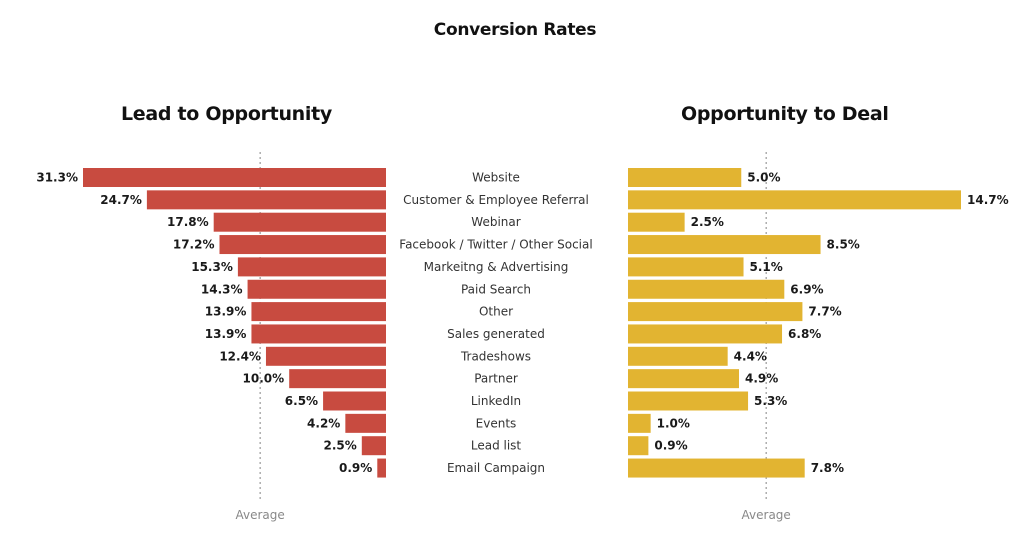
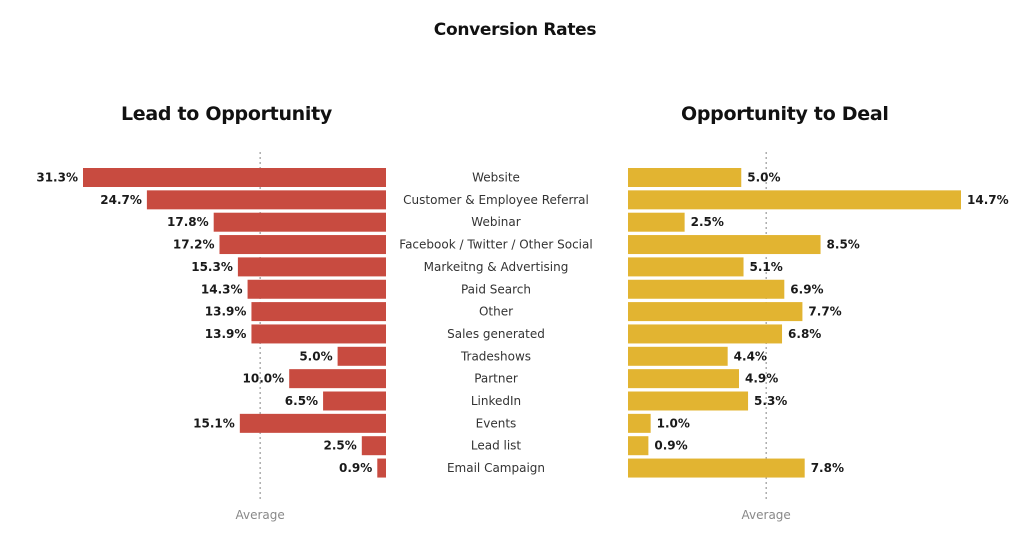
Lead to Opportunity/Tradeshows: 12.4% -> 5.0%
Lead to Opportunity/Events: 4.2% -> 15.1%
